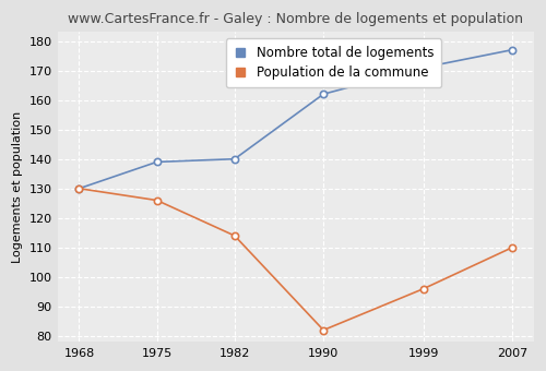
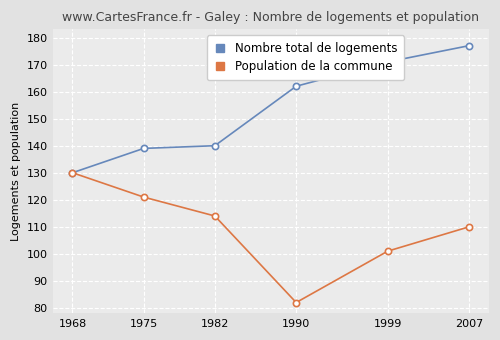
Population de la commune/1975: 126 -> 121
Population de la commune/1999: 96 -> 101
